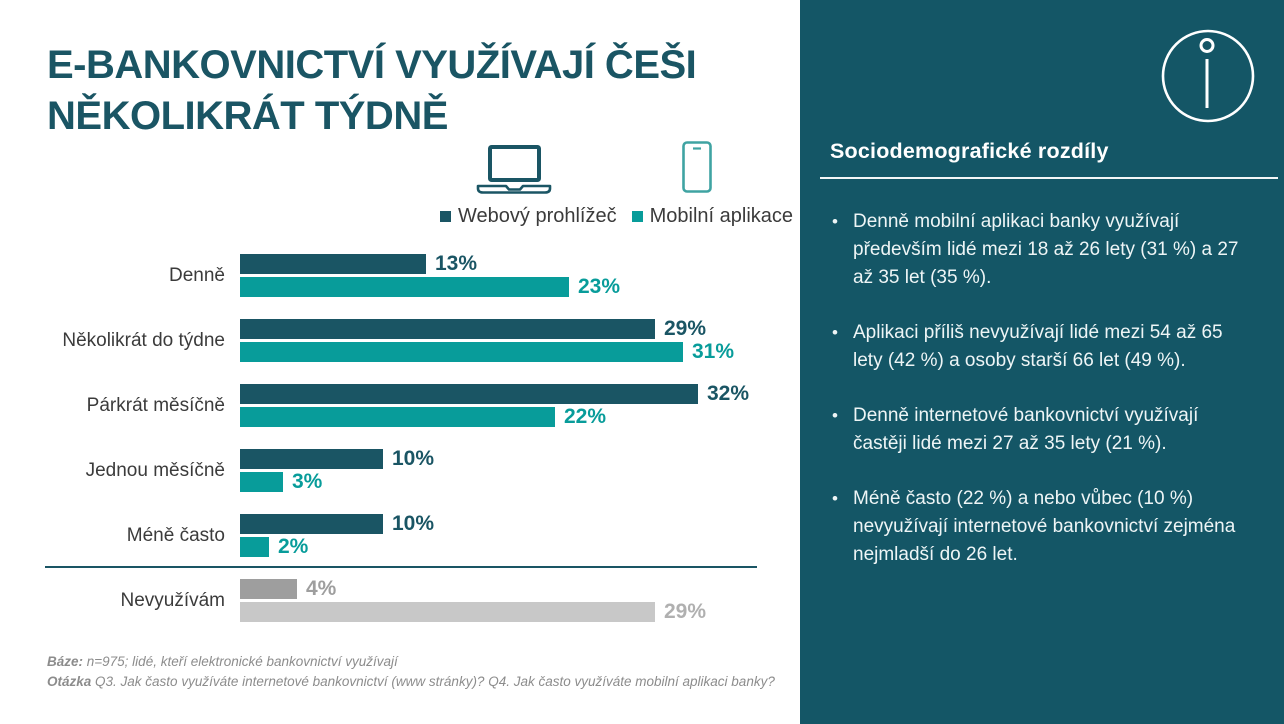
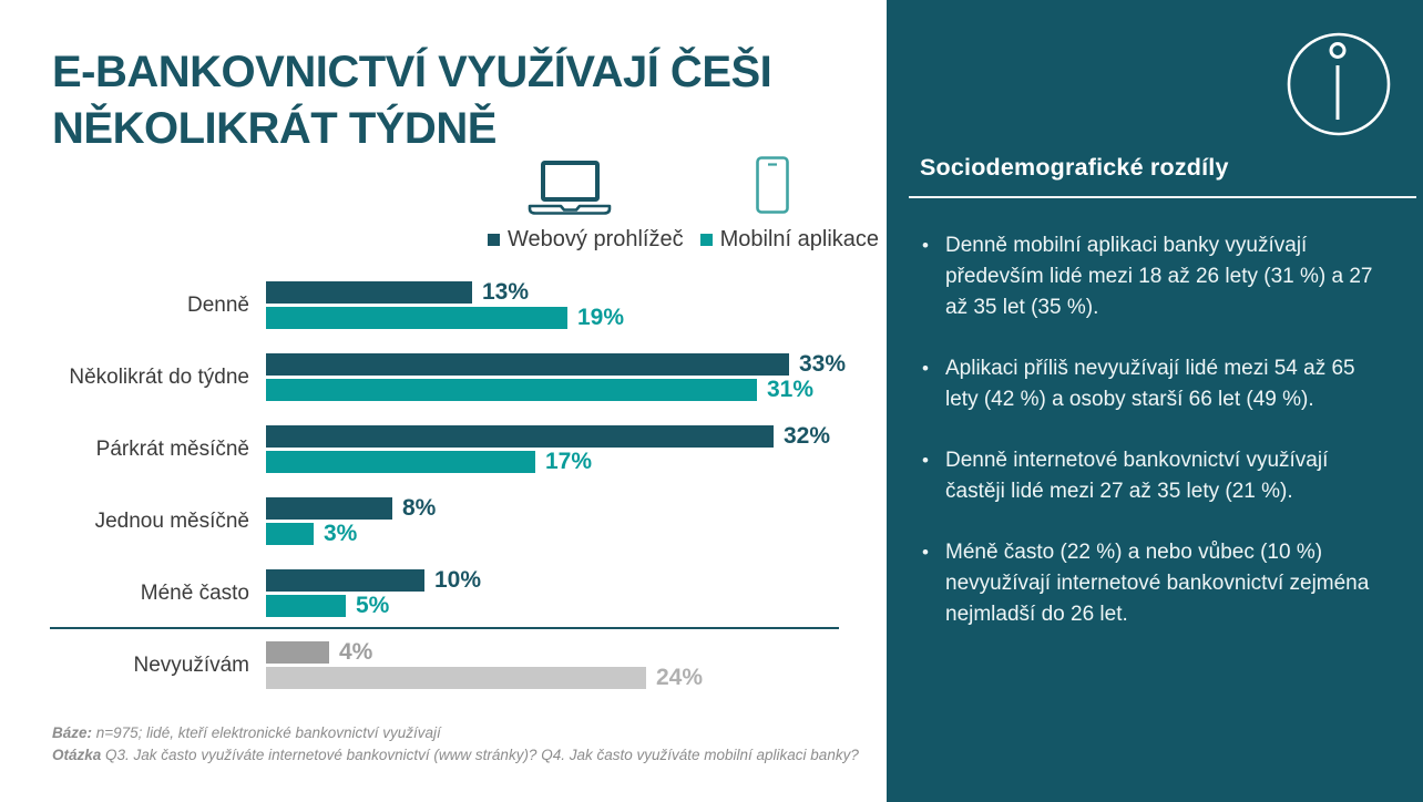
Mobilní aplikace/Denně: 23% -> 19%
Webový prohlížeč/Několikrát do týdne: 29% -> 33%
Mobilní aplikace/Párkrát měsíčně: 22% -> 17%
Webový prohlížeč/Jednou měsíčně: 10% -> 8%
Mobilní aplikace/Méně často: 2% -> 5%
Mobilní aplikace/Nevyužívám: 29% -> 24%
